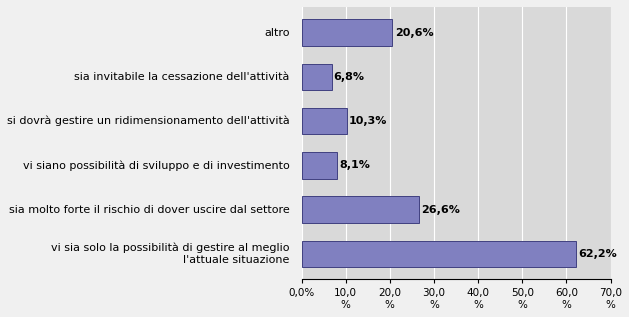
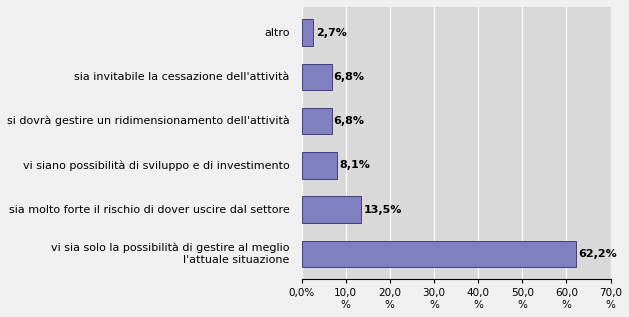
altro: 20,6% -> 2,7%
si dovrà gestire un ridimensionamento dell'attività: 10,3% -> 6,8%
sia molto forte il rischio di dover uscire dal settore: 26,6% -> 13,5%
